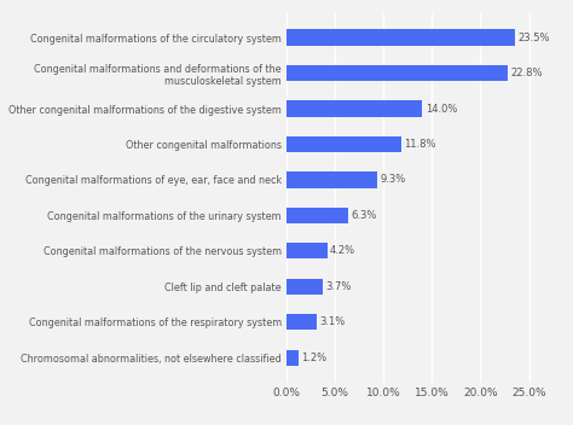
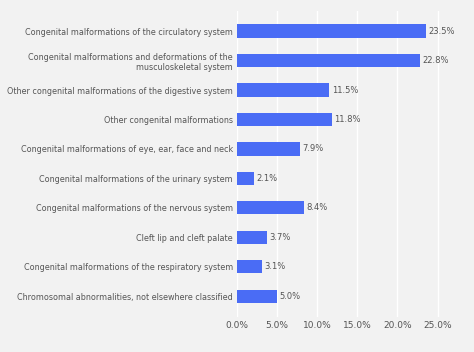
Other congenital malformations of the digestive system: 14.0% -> 11.5%
Congenital malformations of eye, ear, face and neck: 9.3% -> 7.9%
Congenital malformations of the urinary system: 6.3% -> 2.1%
Congenital malformations of the nervous system: 4.2% -> 8.4%
Chromosomal abnormalities, not elsewhere classified: 1.2% -> 5.0%
